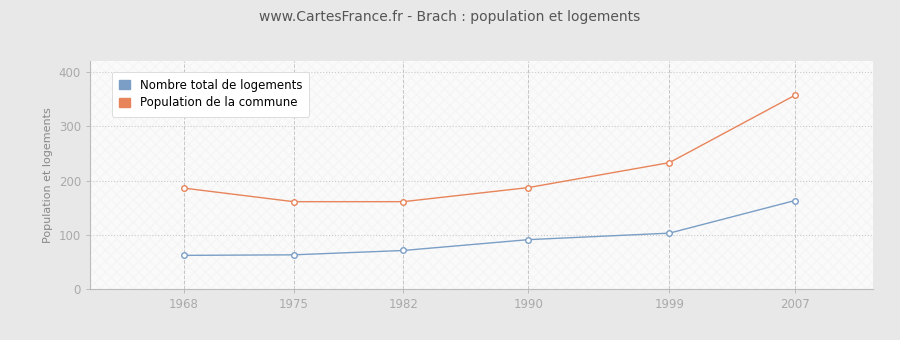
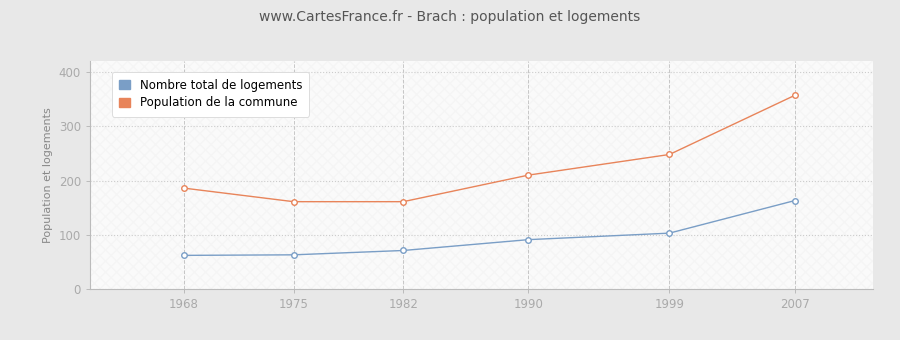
Population de la commune/1990: 187 -> 210
Population de la commune/1999: 233 -> 248
